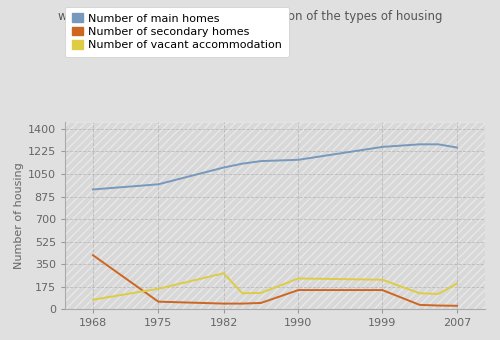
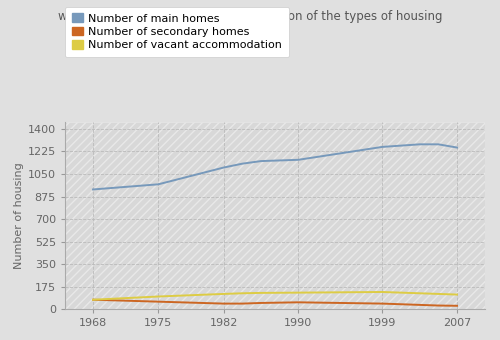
Number of secondary homes/1968: 420 -> 80
Number of vacant accommodation/1975: 160 -> 100
Number of vacant accommodation/1982: 280 -> 120
Number of secondary homes/1990: 150 -> 60
Number of vacant accommodation/1990: 240 -> 130
Number of secondary homes/1999: 150 -> 40
Number of vacant accommodation/1999: 230 -> 140
Number of vacant accommodation/2007: 200 -> 120
